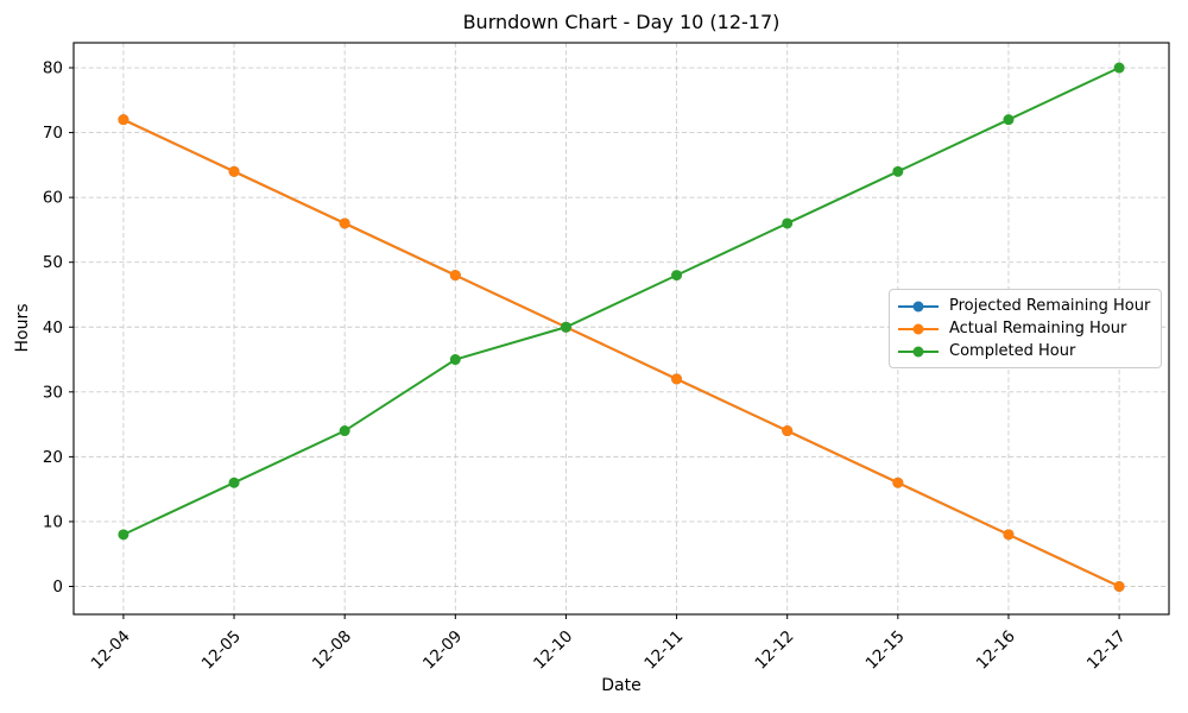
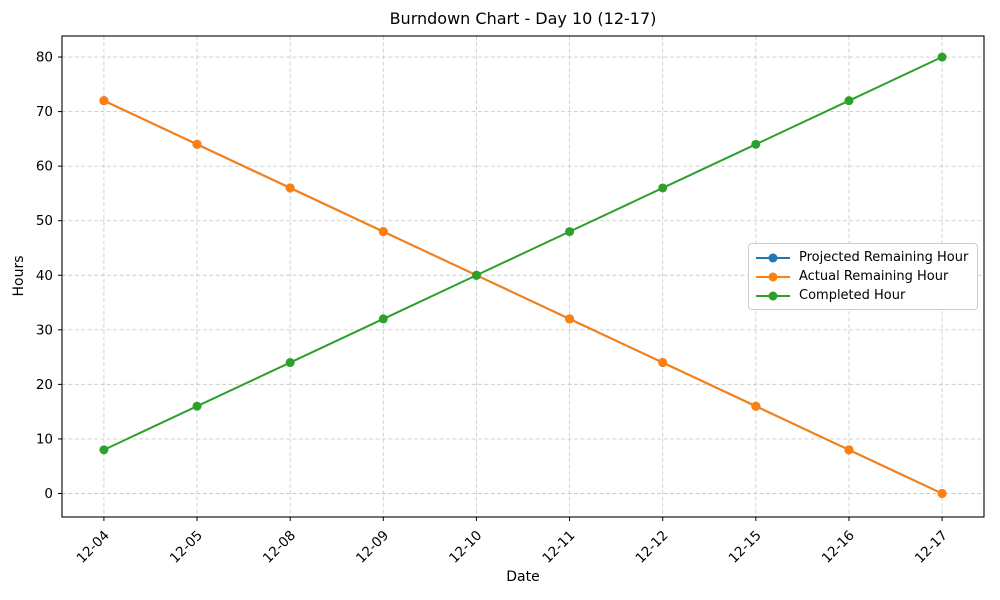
Completed Hour/12-09: 35 -> 32
